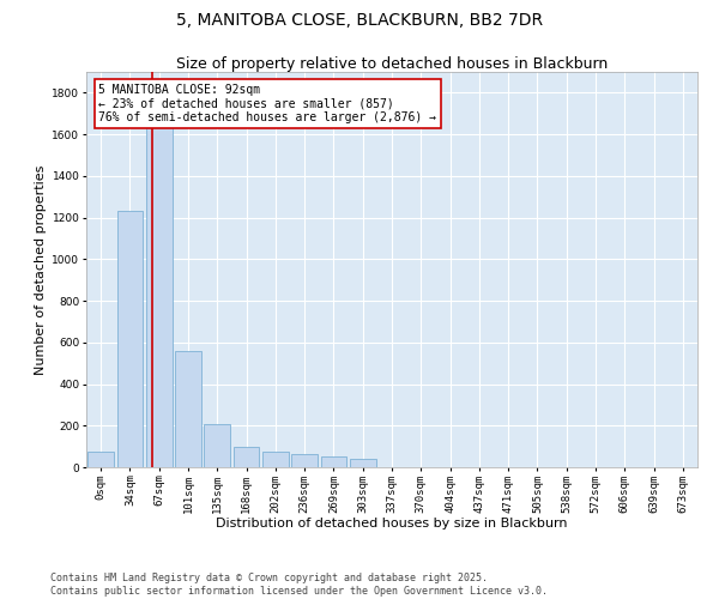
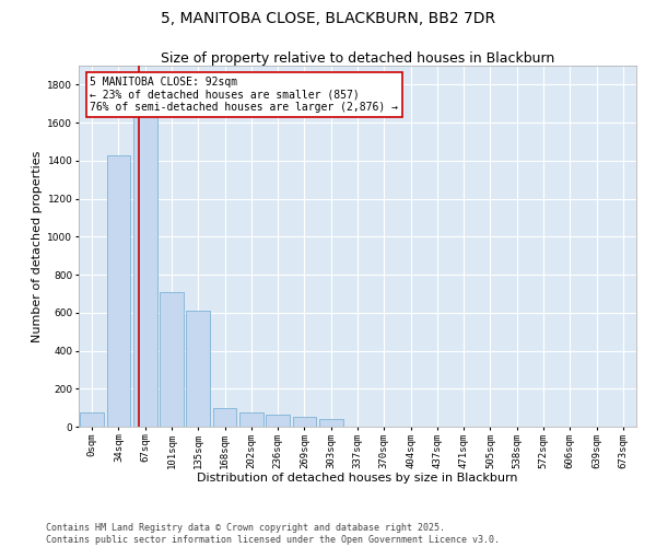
34sqm: 1230 -> 1430
101sqm: 560 -> 710
135sqm: 210 -> 610
